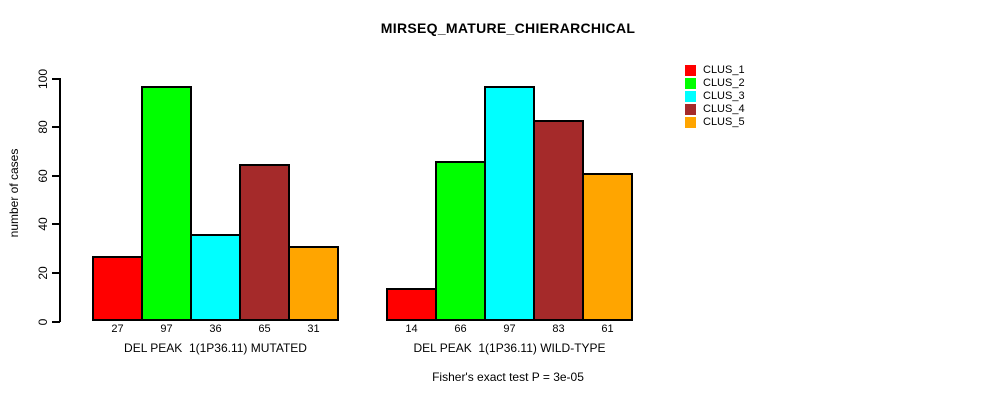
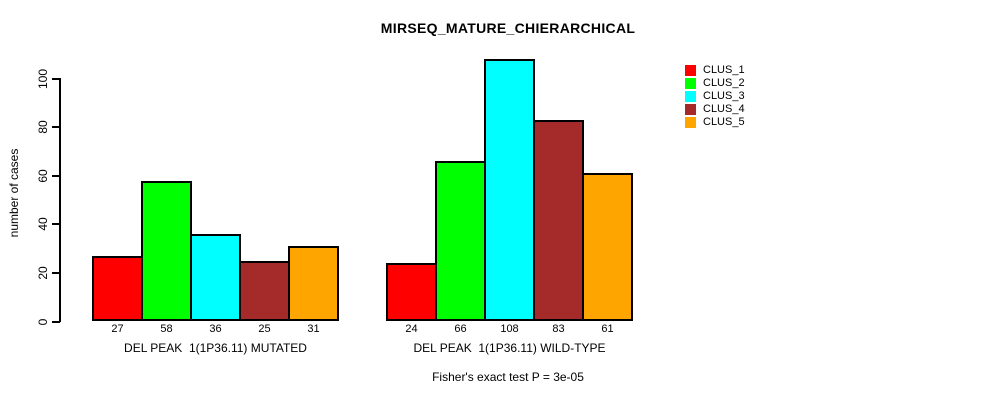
CLUS_2/DEL PEAK 1(1P36.11) MUTATED: 97 -> 58
CLUS_4/DEL PEAK 1(1P36.11) MUTATED: 65 -> 25
CLUS_1/DEL PEAK 1(1P36.11) WILD-TYPE: 14 -> 24
CLUS_3/DEL PEAK 1(1P36.11) WILD-TYPE: 97 -> 108
